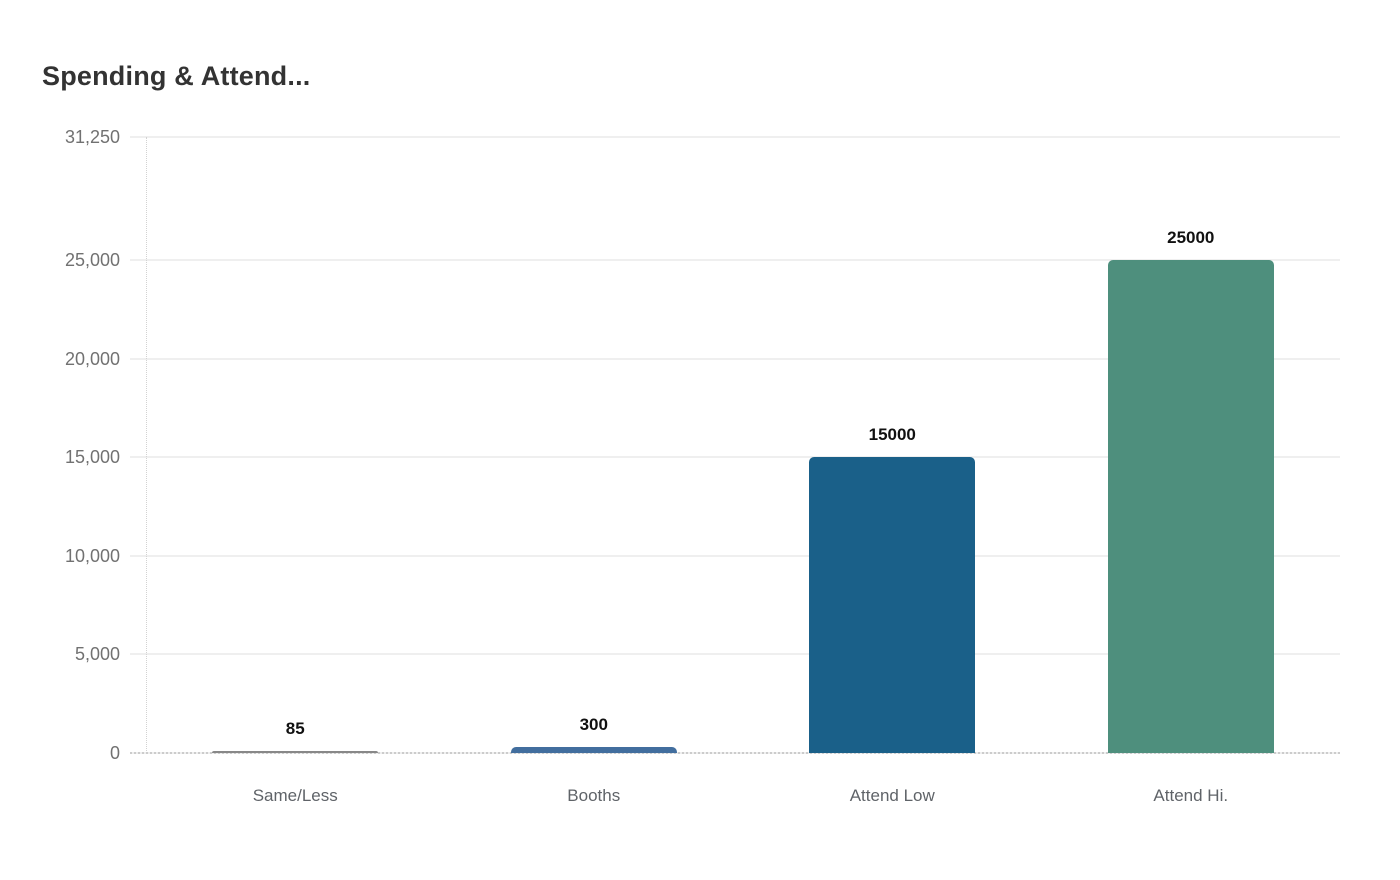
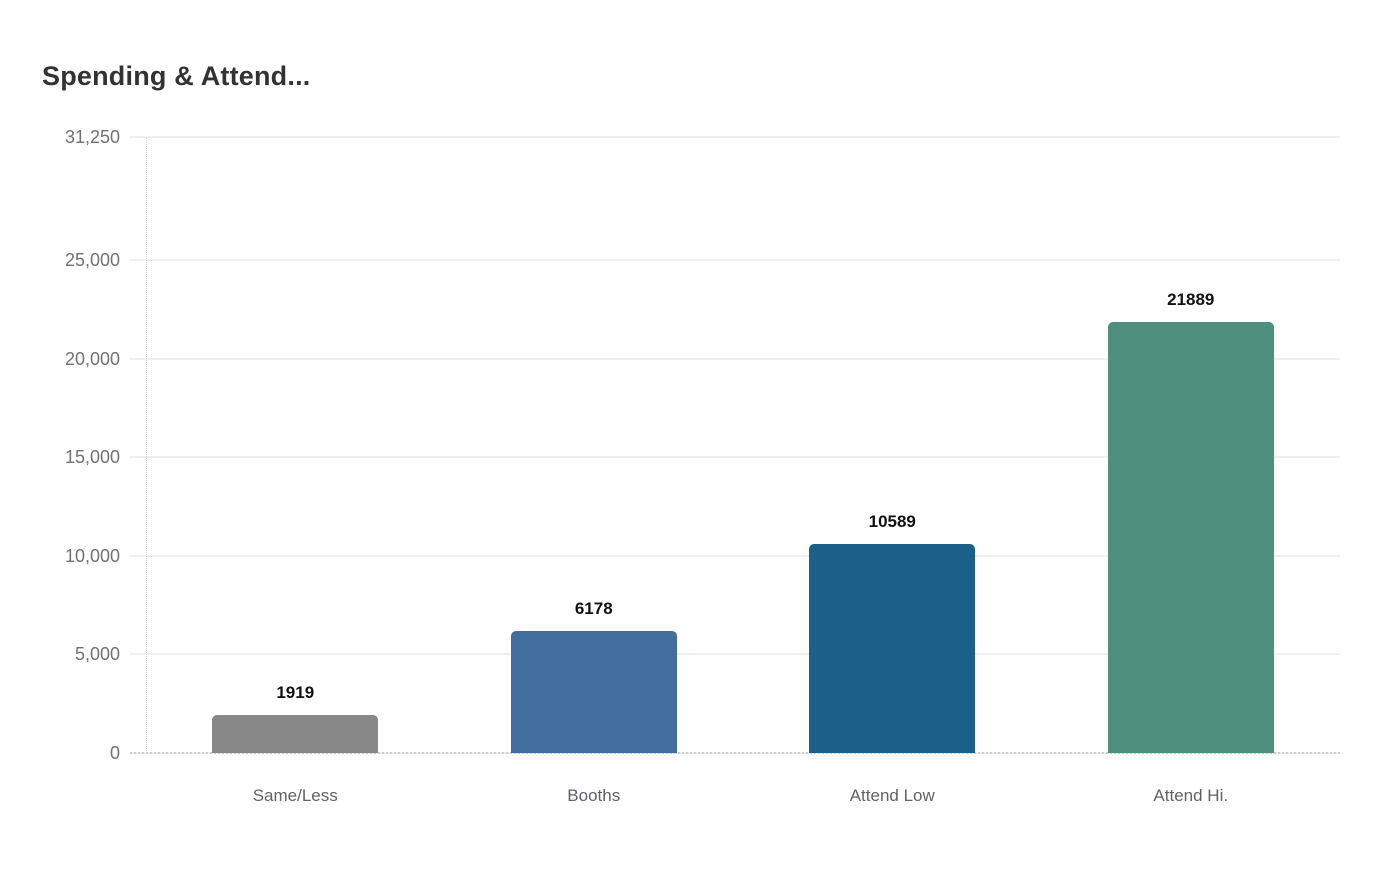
Same/Less: 85 -> 1919
Booths: 300 -> 6178
Attend Low: 15000 -> 10589
Attend Hi.: 25000 -> 21889
